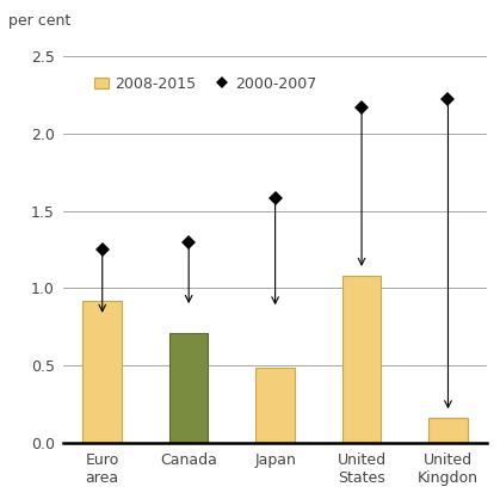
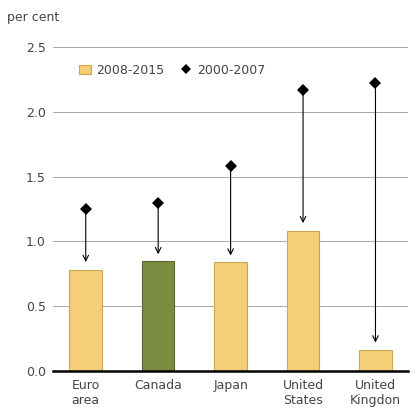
Euro area: 0.92 -> 0.78
Canada: 0.71 -> 0.85
Japan: 0.49 -> 0.84
